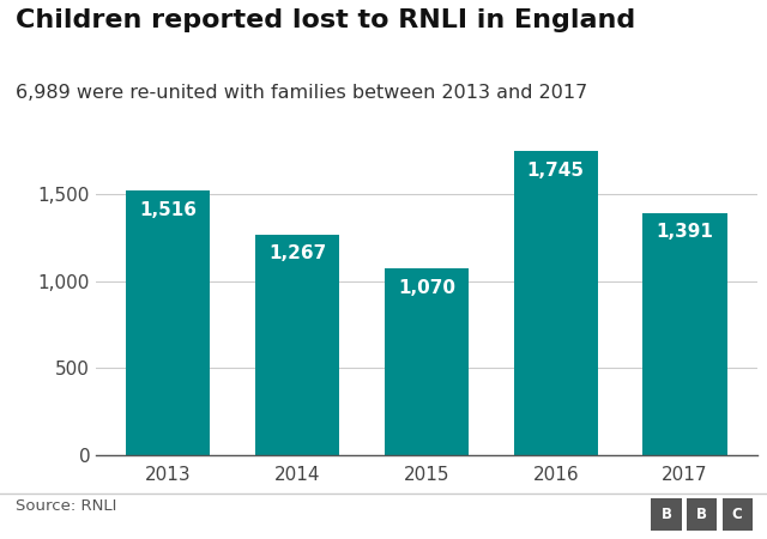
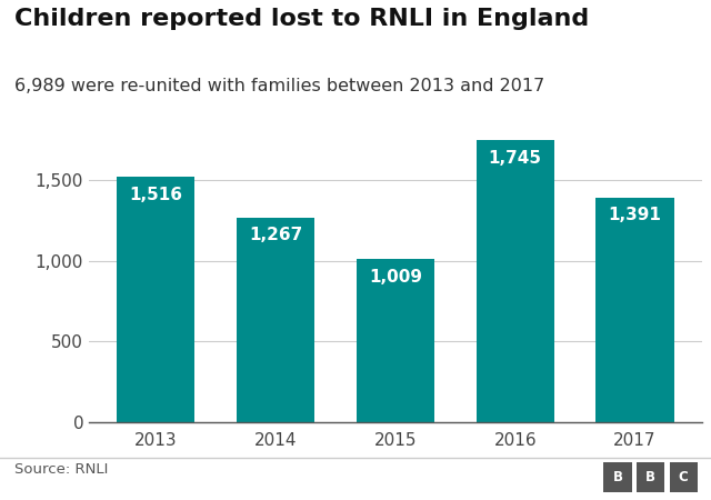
2015: 1,070 -> 1,009
